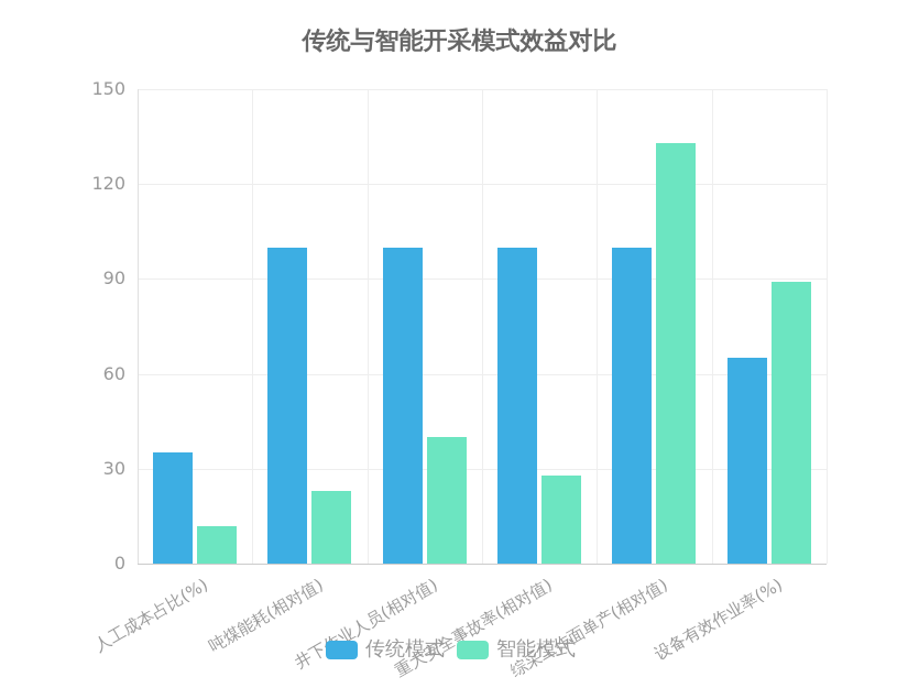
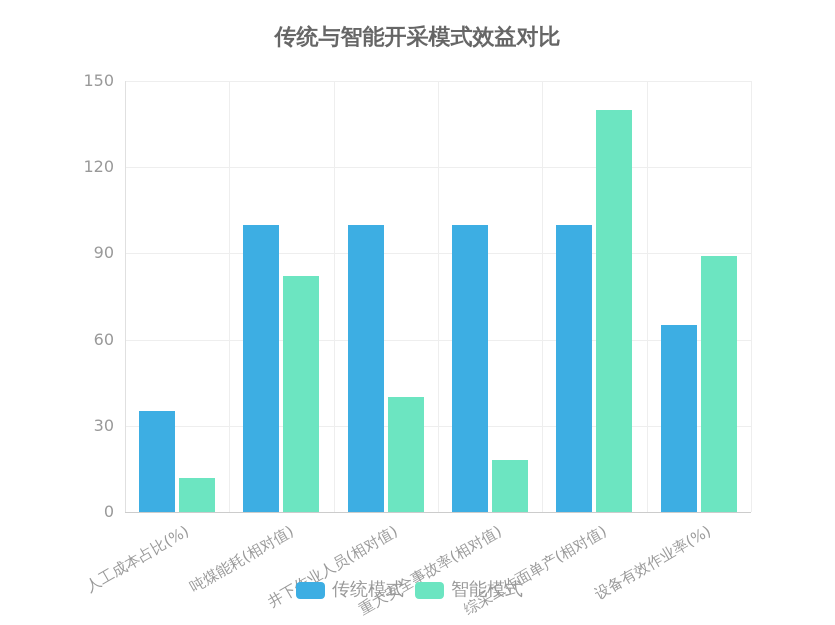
智能模式/吨煤能耗(相对值): 23 -> 82
智能模式/重大安全事故率(相对值): 28 -> 18
智能模式/综采工作面单产(相对值): 133 -> 140
